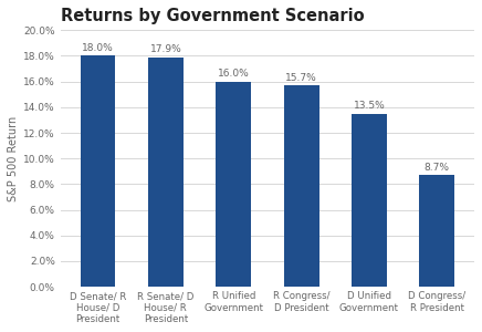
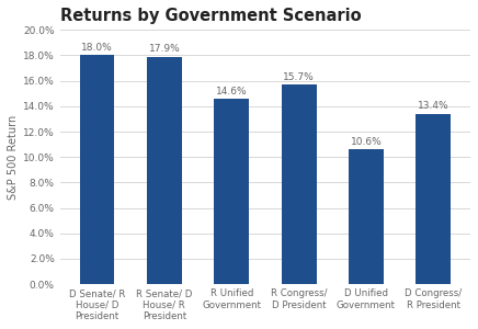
R Unified Government: 16.0% -> 14.6%
D Unified Government: 13.5% -> 10.6%
D Congress/ R President: 8.7% -> 13.4%
